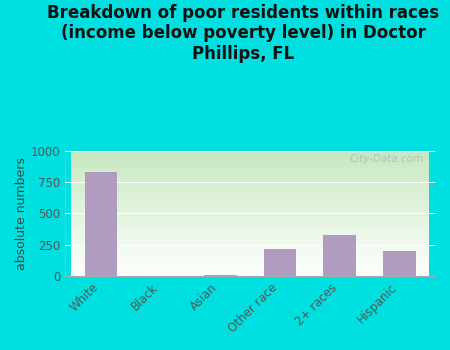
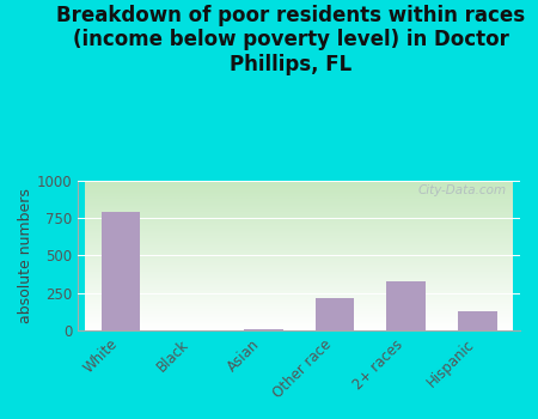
White: 830 -> 790
Hispanic: 200 -> 130
